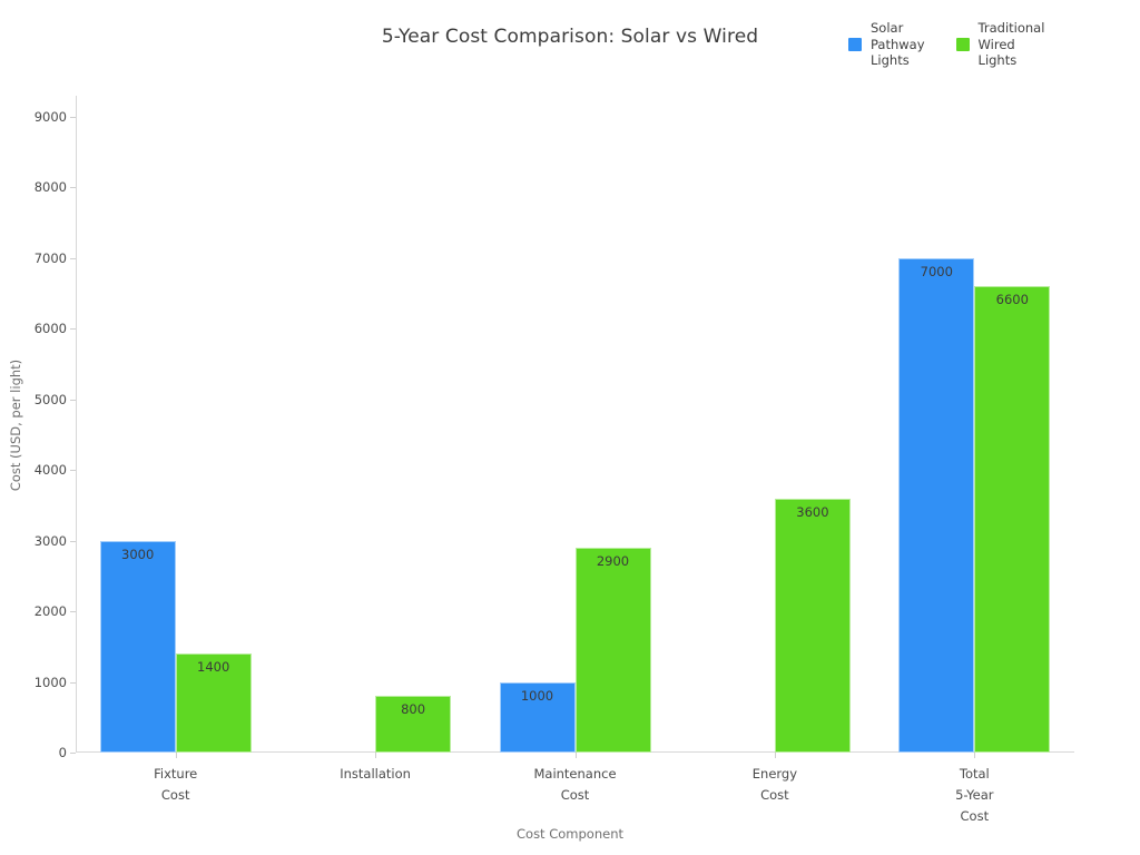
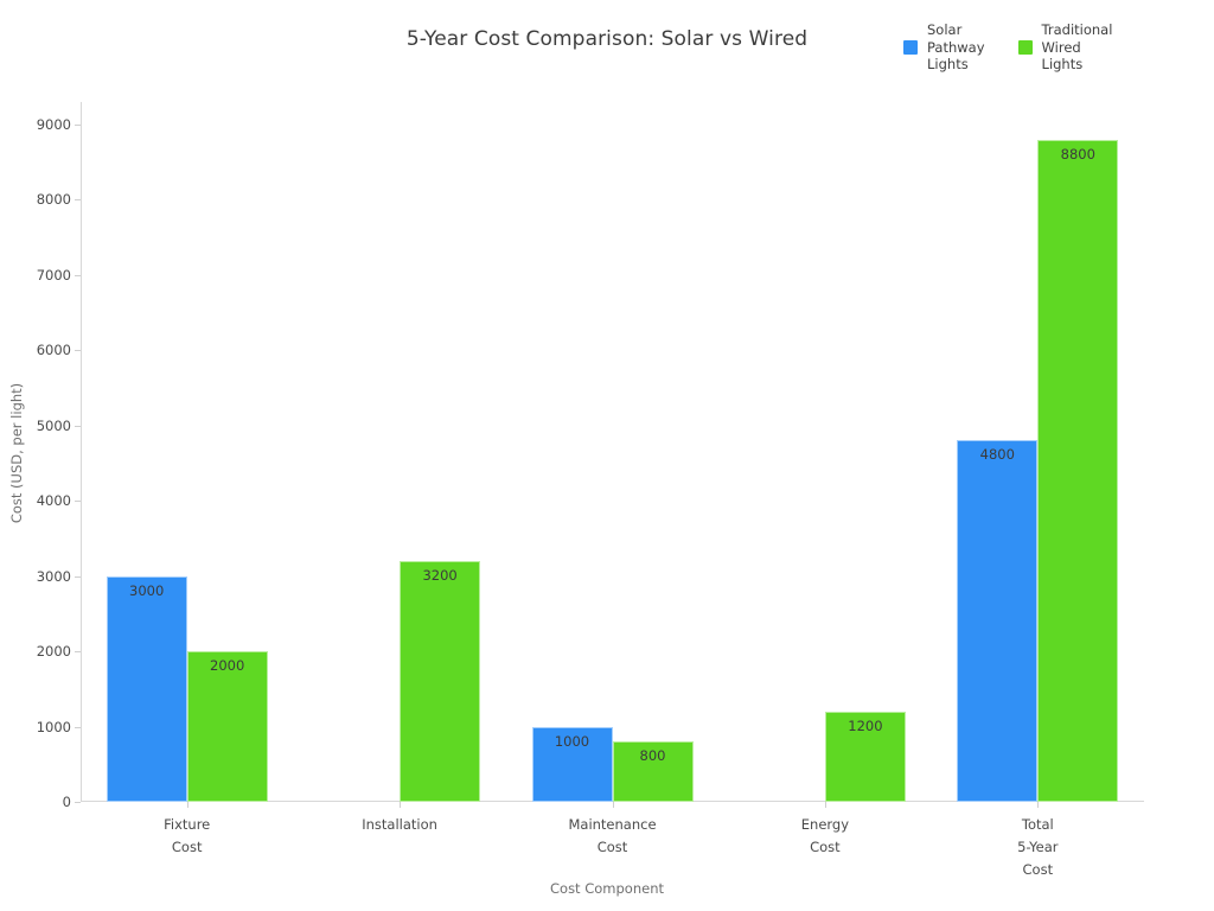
Traditional Wired Lights/Fixture Cost: 1400 -> 2000
Traditional Wired Lights/Installation: 800 -> 3200
Traditional Wired Lights/Maintenance Cost: 2900 -> 800
Traditional Wired Lights/Energy Cost: 3600 -> 1200
Solar Pathway Lights/Total 5-Year Cost: 7000 -> 4800
Traditional Wired Lights/Total 5-Year Cost: 6600 -> 8800
